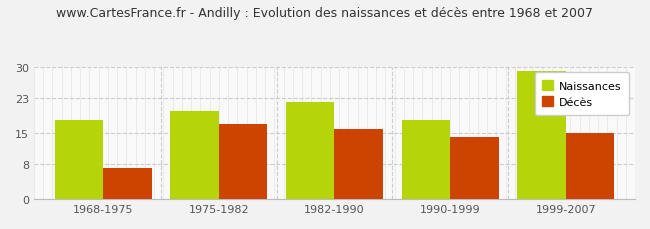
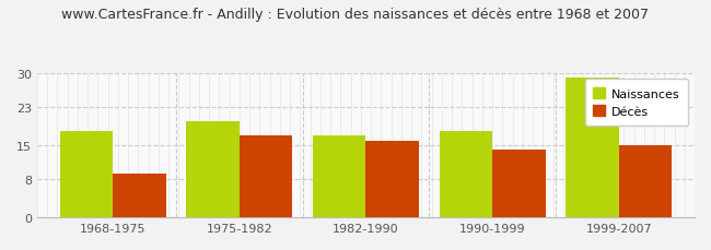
Décès/1968-1975: 7 -> 9
Naissances/1982-1990: 22 -> 17
